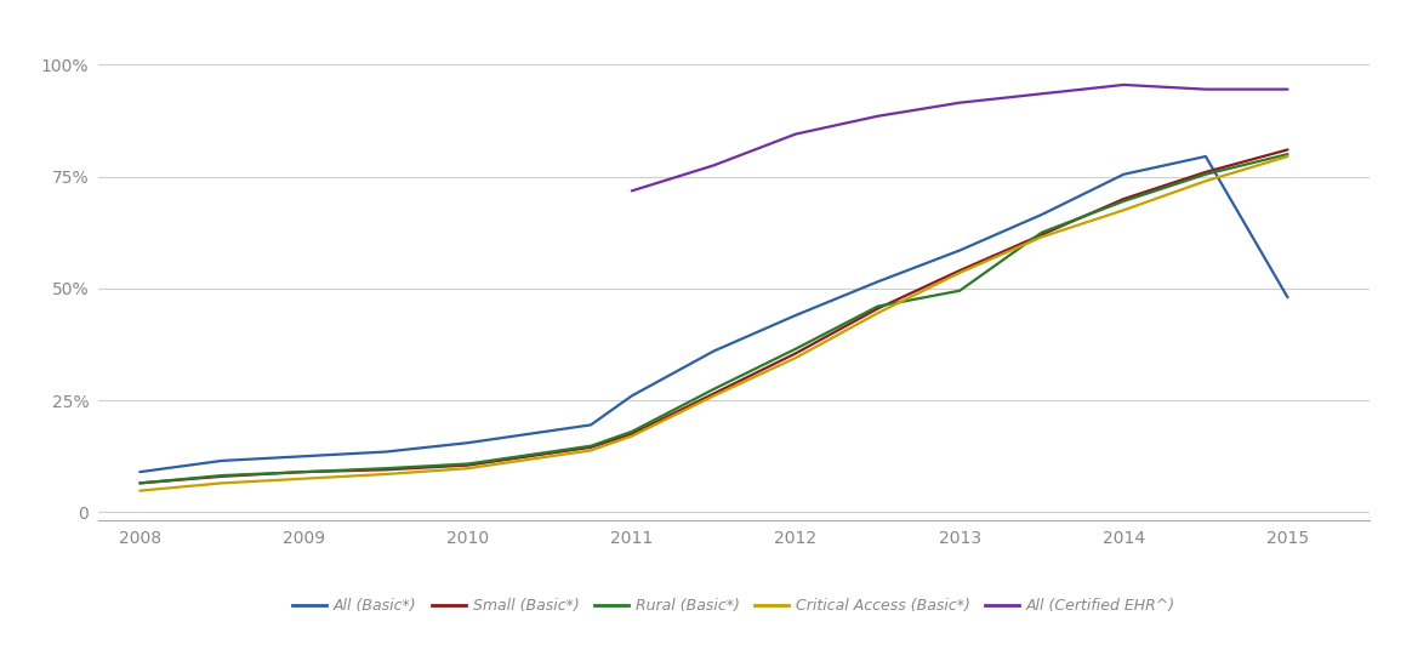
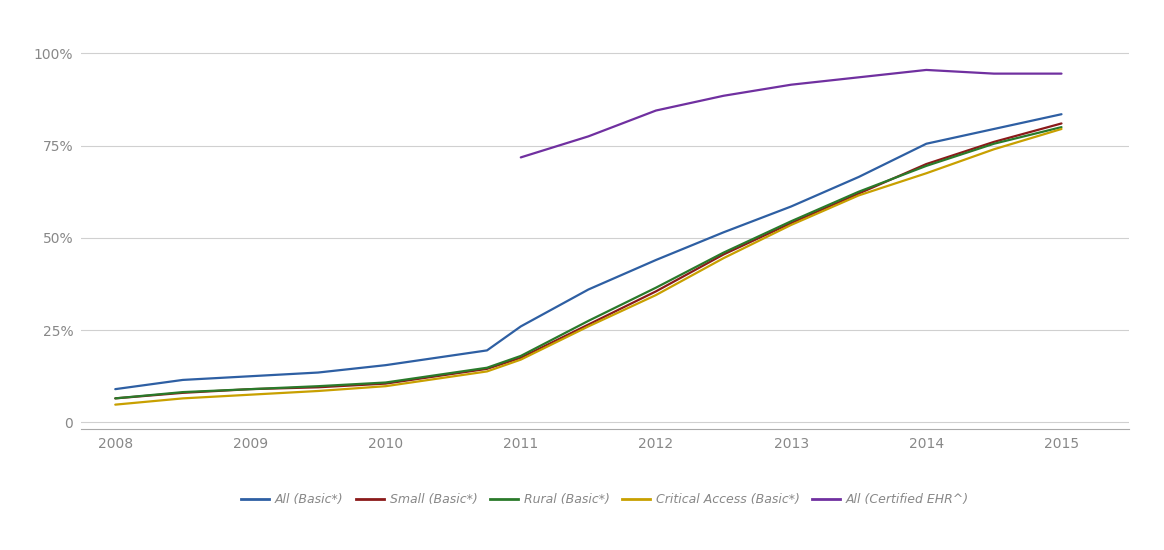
Rural (Basic*)/2013: 49.5% -> 54.5%
All (Basic*)/2015: 48.0% -> 83.5%
